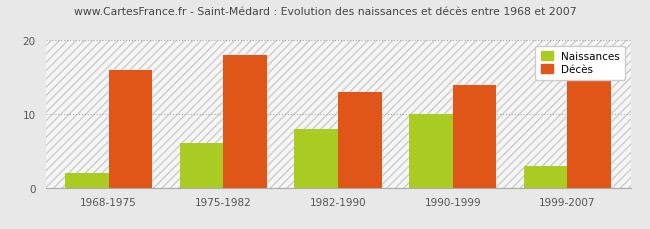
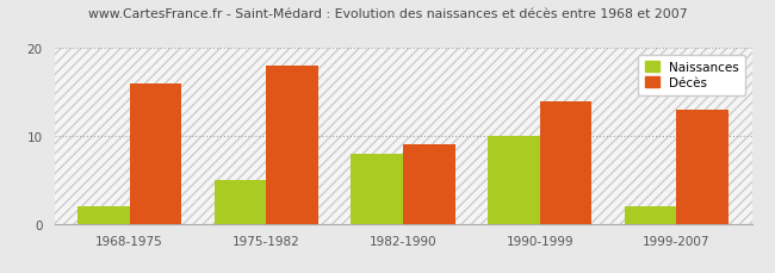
Naissances/1975-1982: 6 -> 5
Décès/1982-1990: 13 -> 9
Naissances/1999-2007: 3 -> 2
Décès/1999-2007: 15 -> 13
